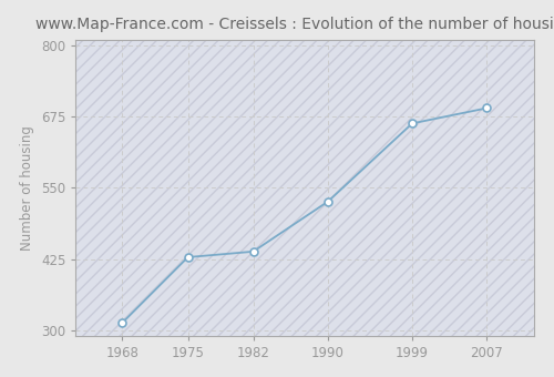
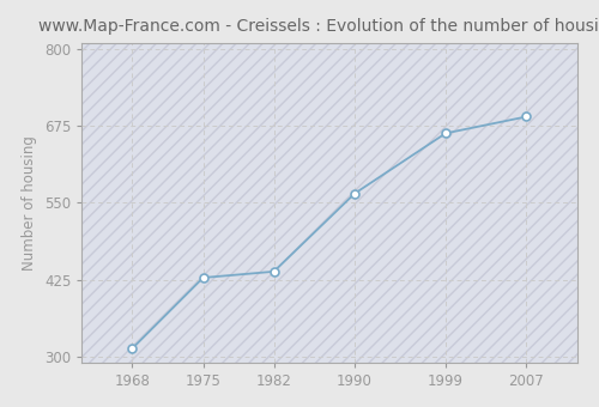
1990: 526 -> 565
